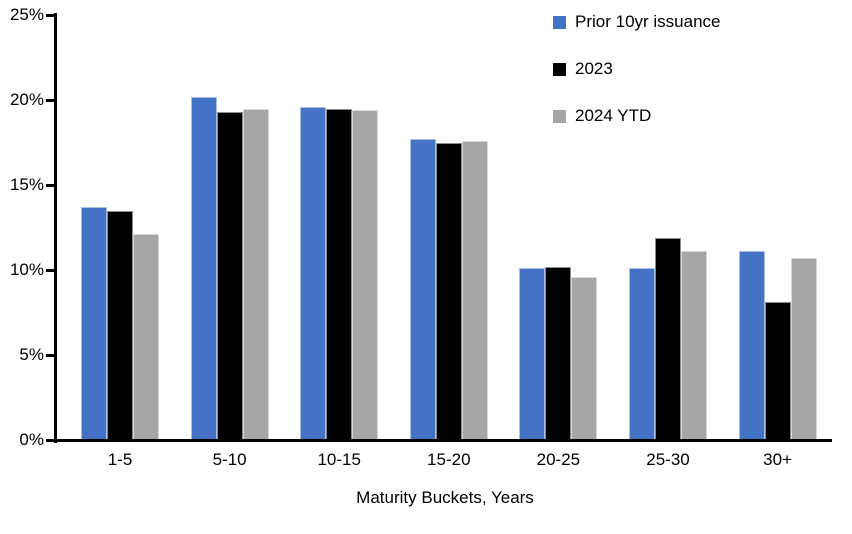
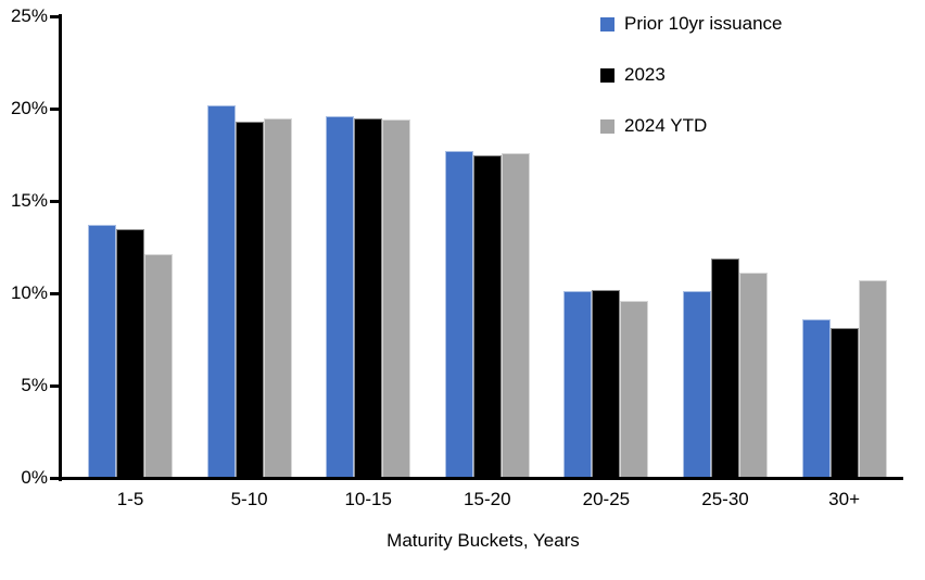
Prior 10yr issuance/30+: 11.1% -> 8.6%
